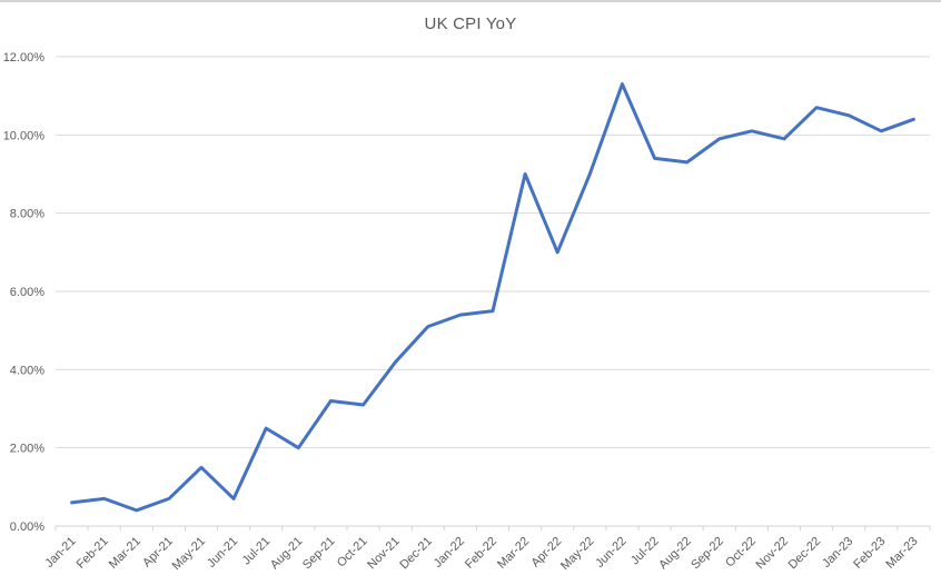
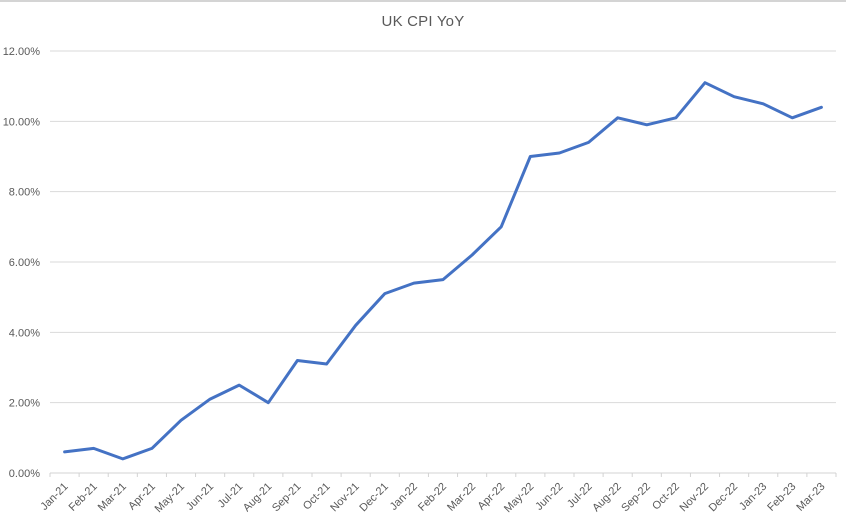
Jun-21: 0.7% -> 2.1%
Mar-22: 9.0% -> 6.2%
Jun-22: 11.3% -> 9.1%
Aug-22: 9.3% -> 10.1%
Nov-22: 9.9% -> 11.1%
